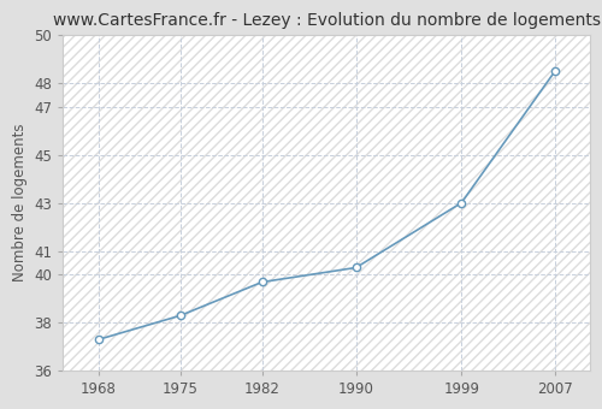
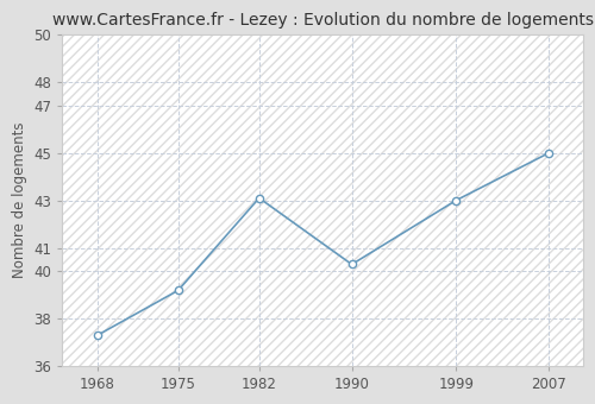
1975: 38.3 -> 39.2
1982: 39.7 -> 43.1
2007: 48.5 -> 45.0
